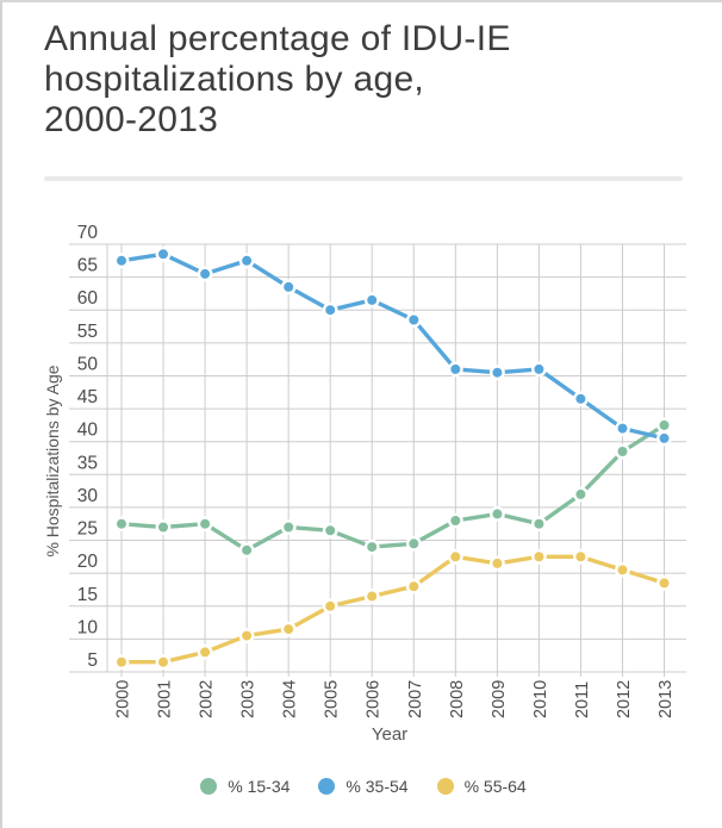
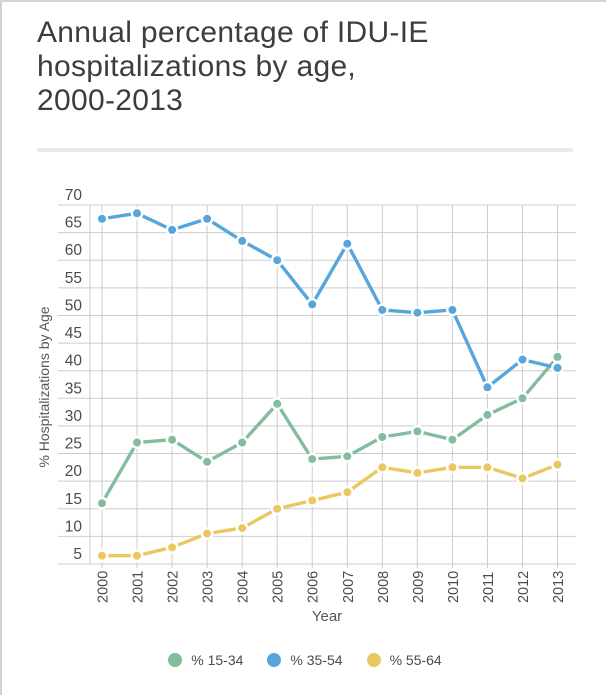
% 15-34/2000: 28 -> 16
% 15-34/2005: 26 -> 34
% 35-54/2006: 62 -> 52
% 35-54/2007: 58 -> 63
% 35-54/2011: 46 -> 37
% 15-34/2012: 38 -> 35
% 55-64/2013: 18 -> 23
